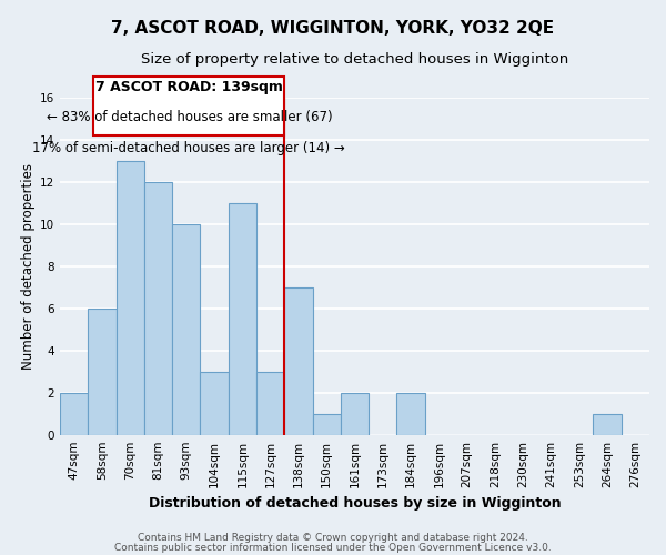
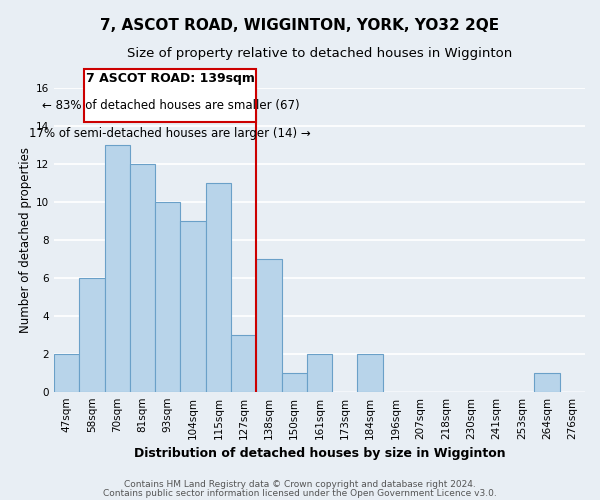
104sqm: 3 -> 9
